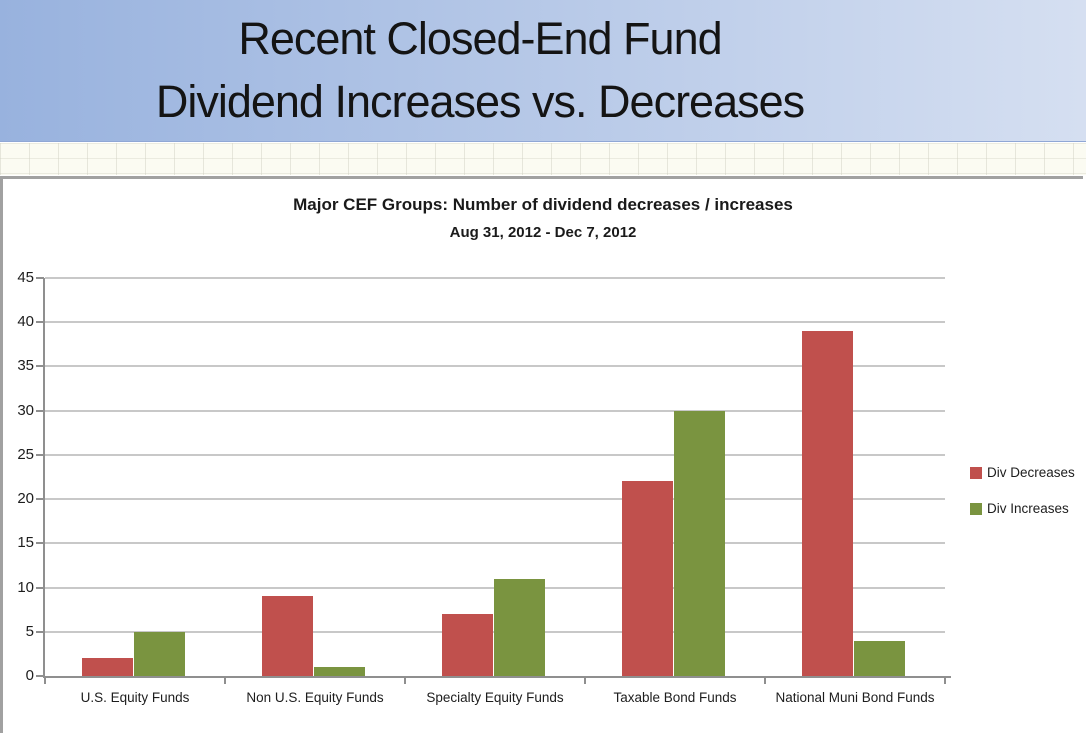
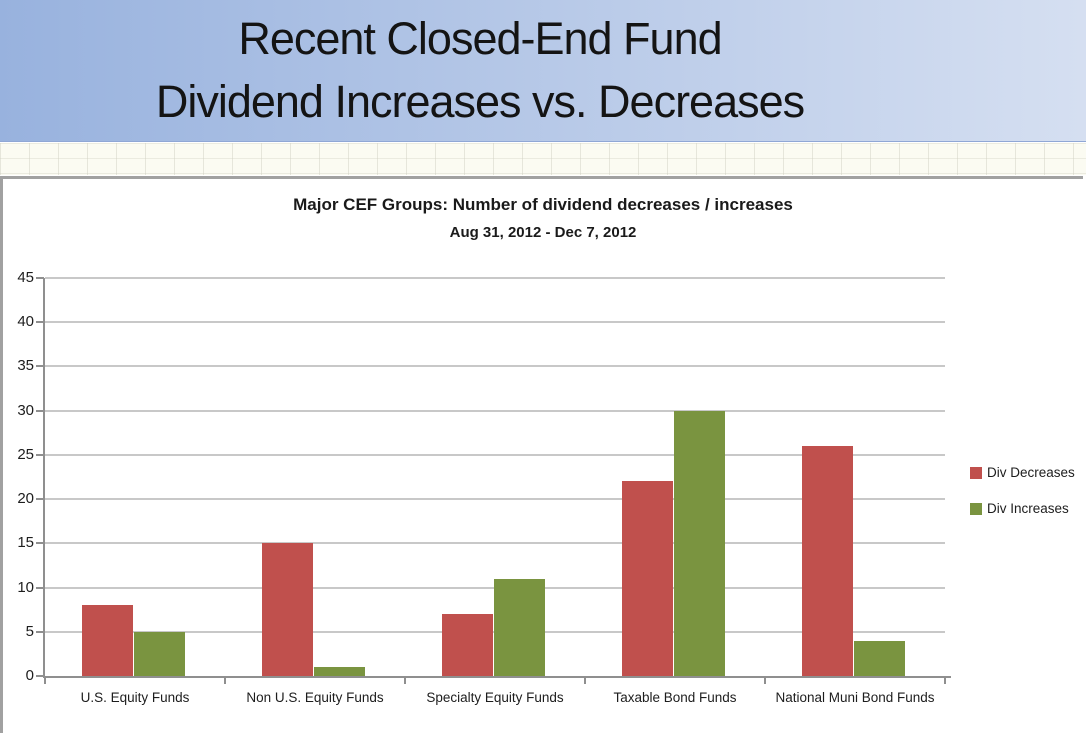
Div Decreases/U.S. Equity Funds: 2 -> 8
Div Decreases/Non U.S. Equity Funds: 9 -> 15
Div Decreases/National Muni Bond Funds: 39 -> 26
